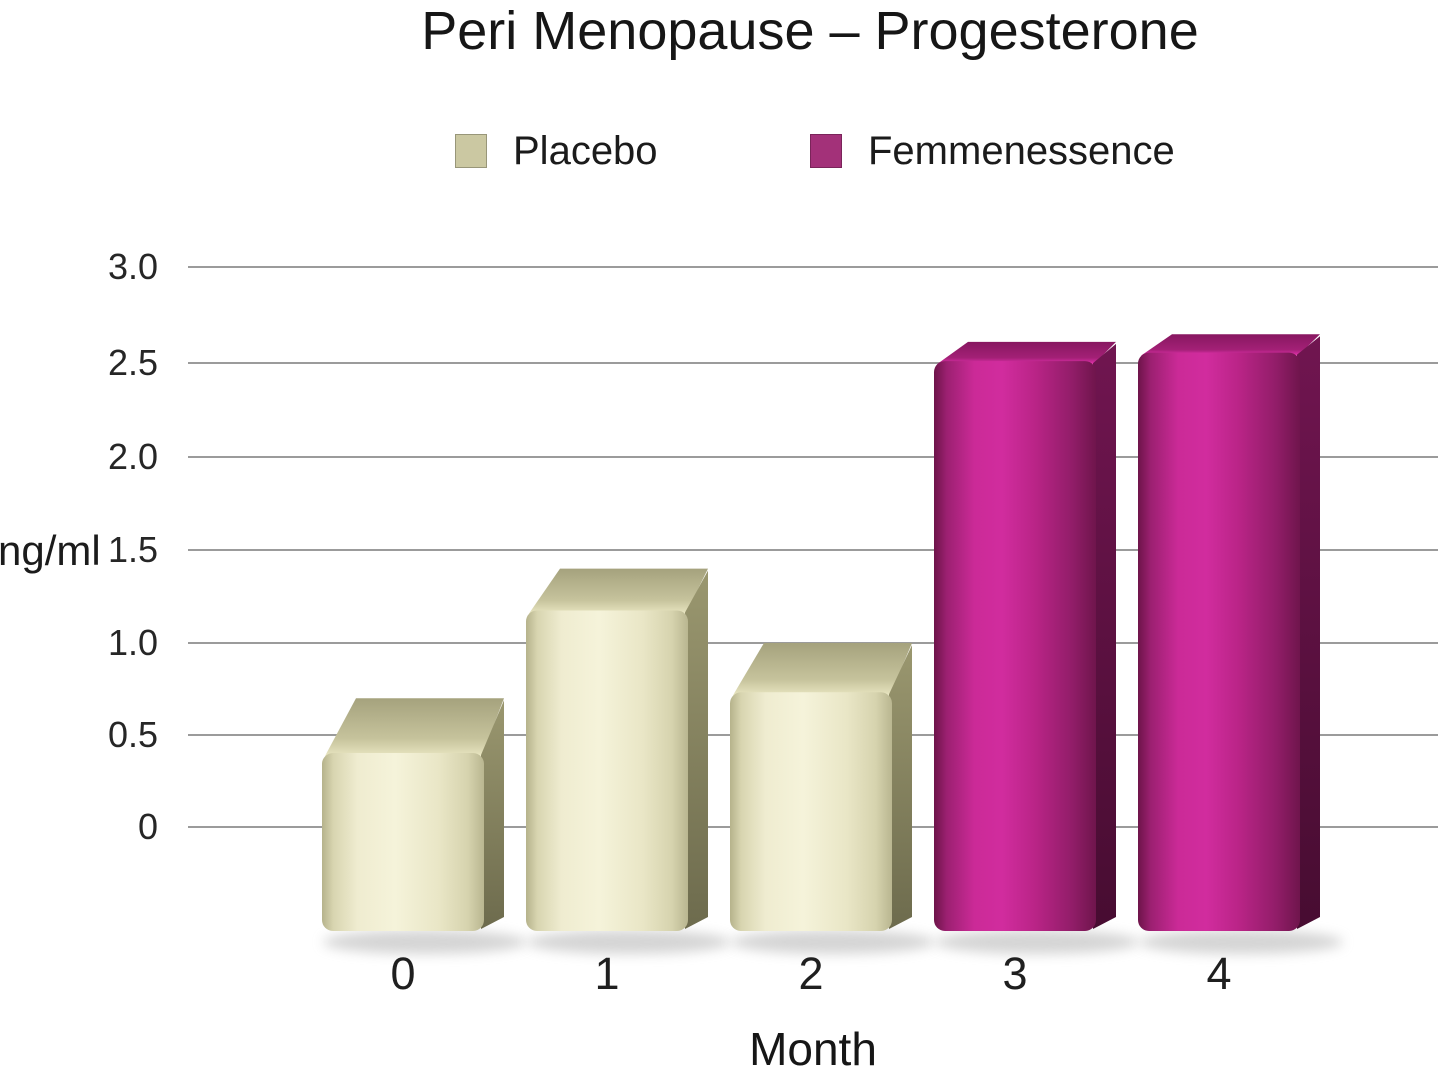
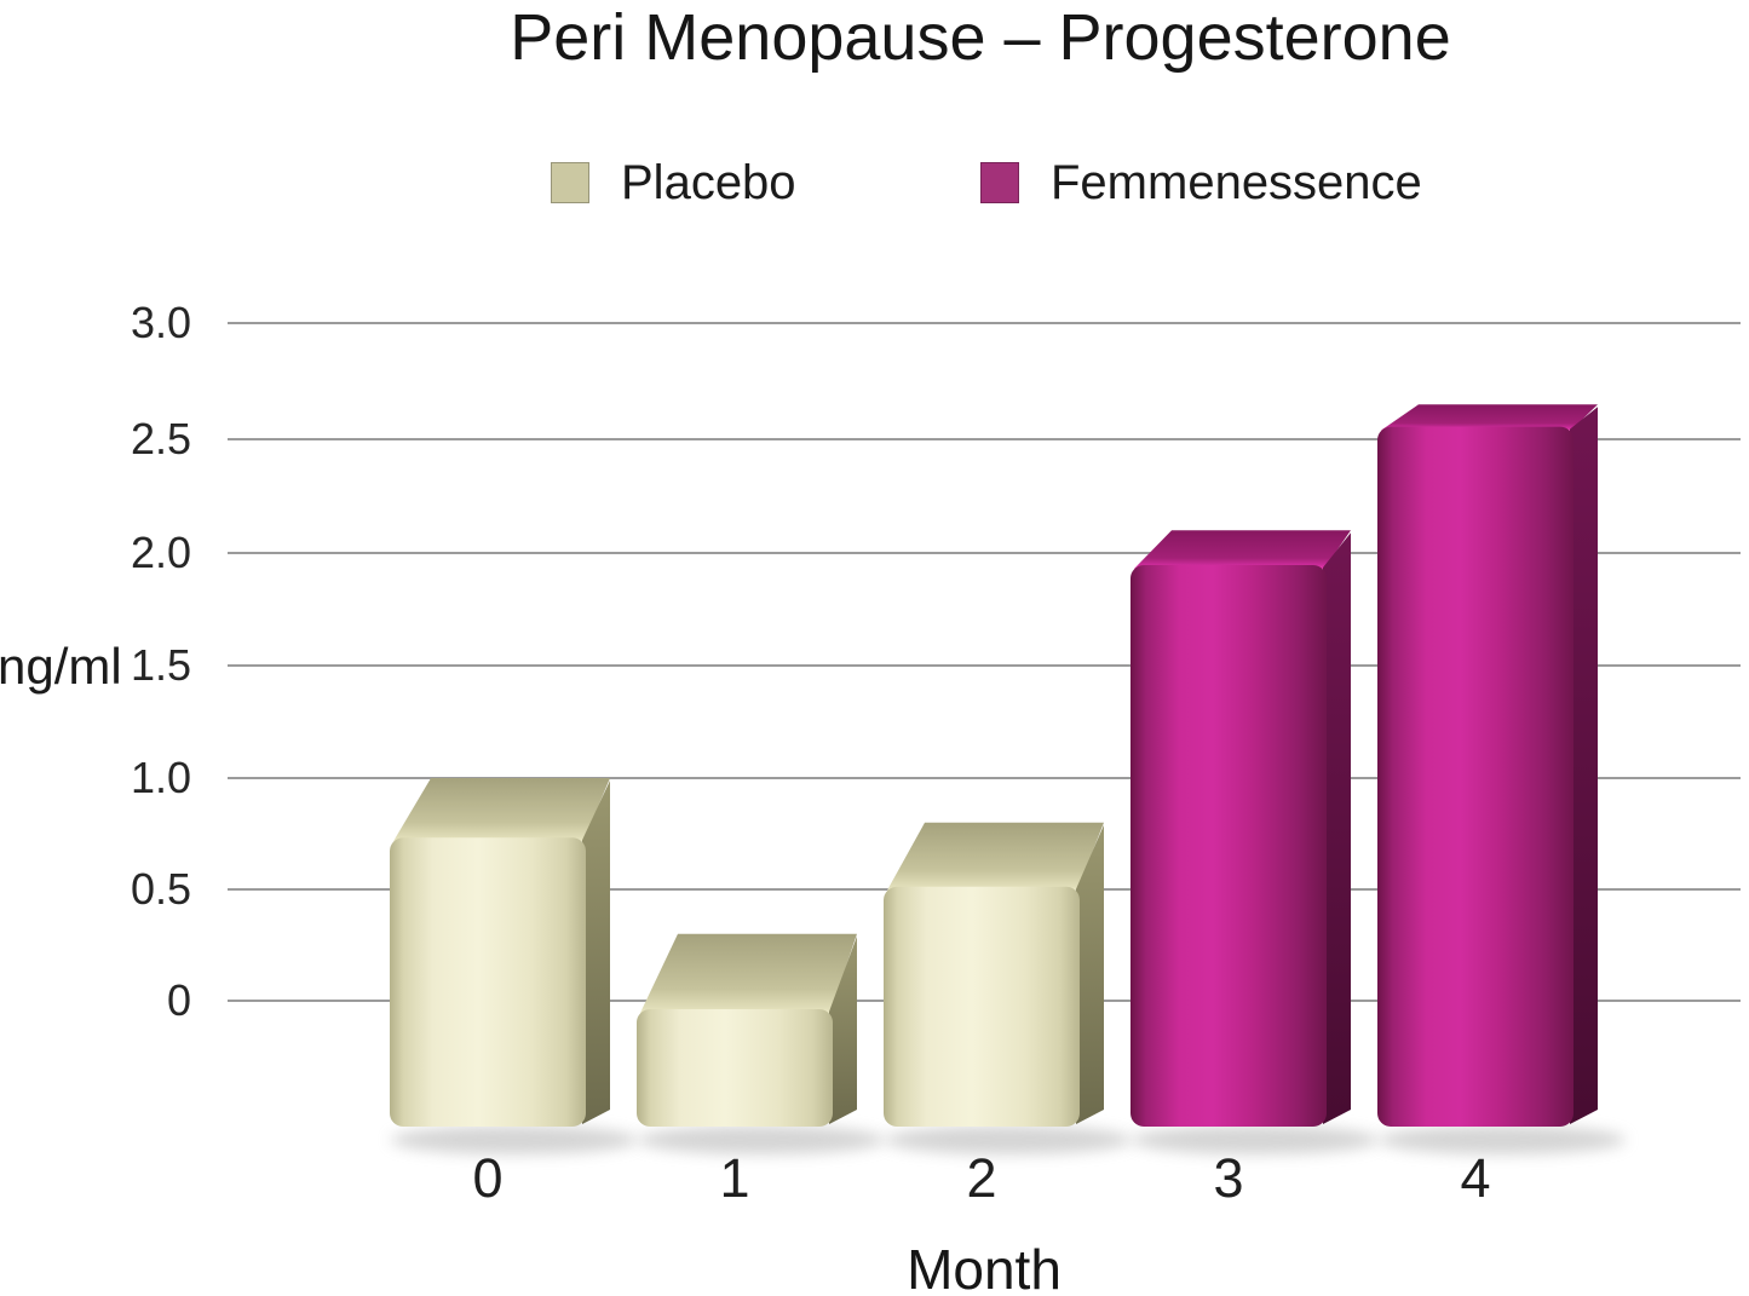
Placebo/0: 0.7 -> 1.0
Placebo/1: 1.4 -> 0.3
Placebo/2: 1.0 -> 0.8
Femmenessence/3: 2.61 -> 2.10
